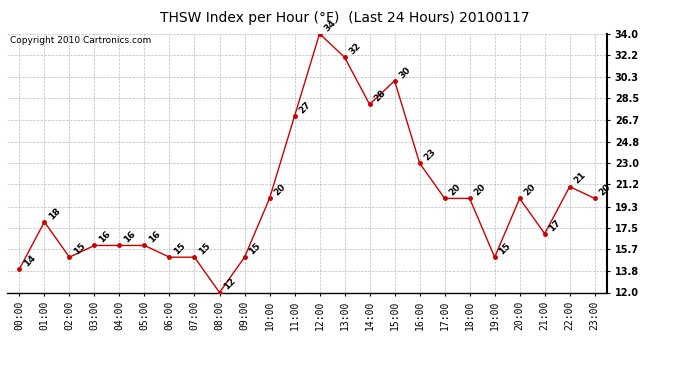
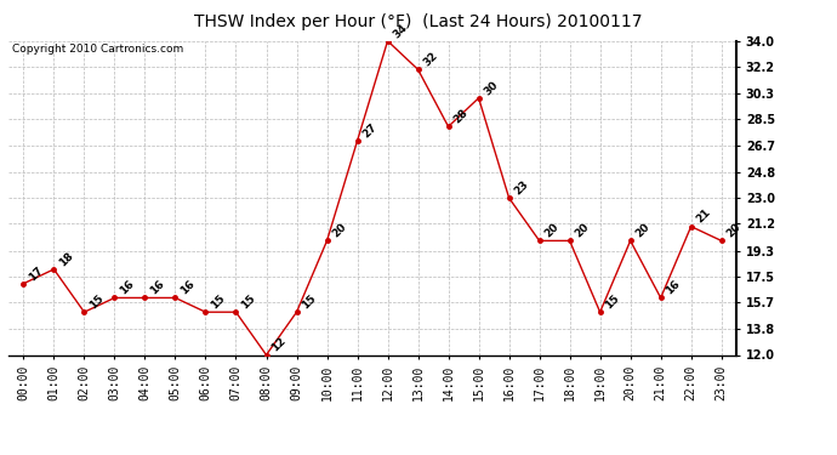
00:00: 14 -> 17
21:00: 17 -> 16
